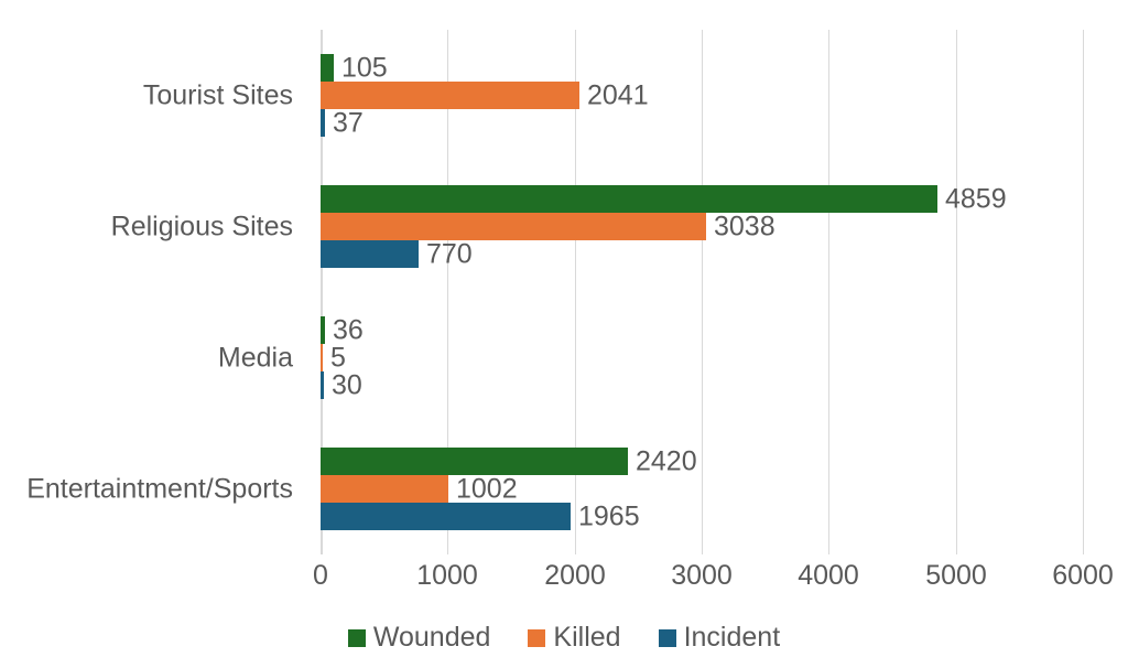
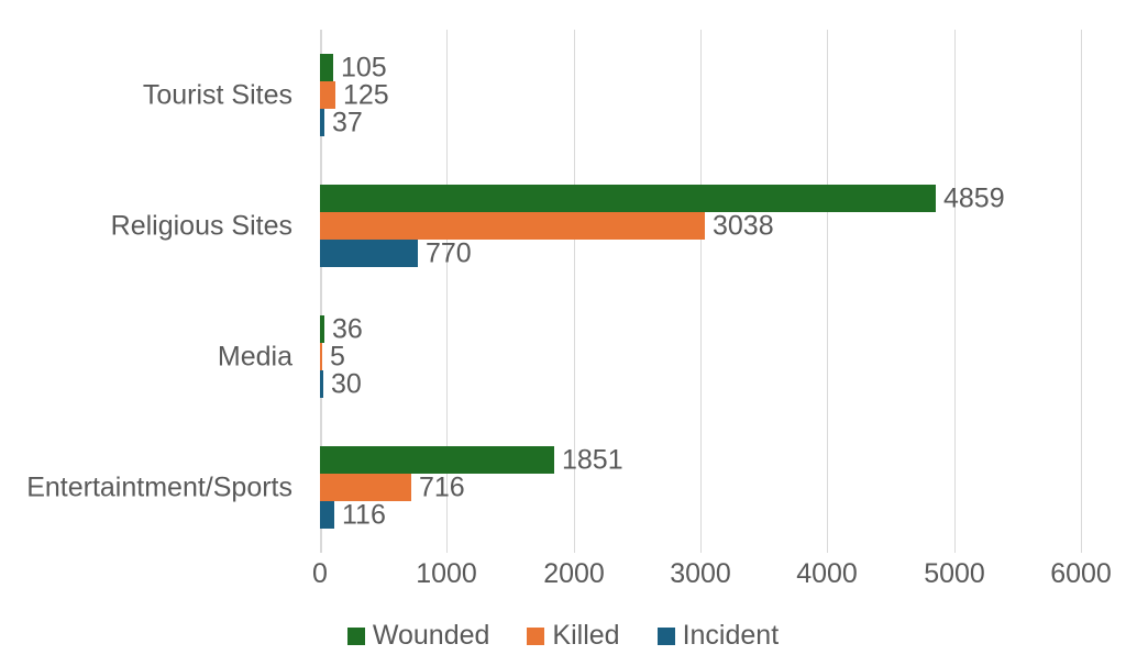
Killed/Tourist Sites: 2041 -> 125
Wounded/Entertaintment/Sports: 2420 -> 1851
Killed/Entertaintment/Sports: 1002 -> 716
Incident/Entertaintment/Sports: 1965 -> 116
